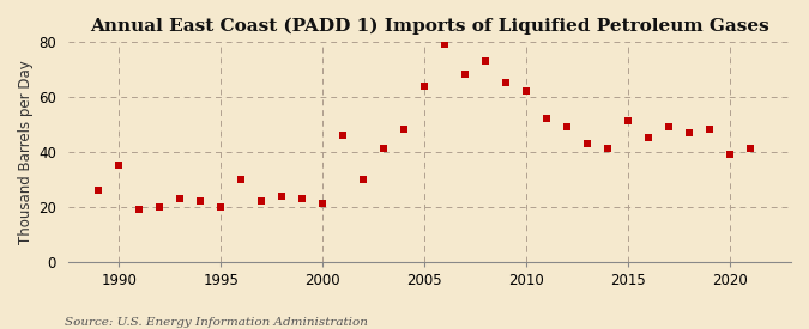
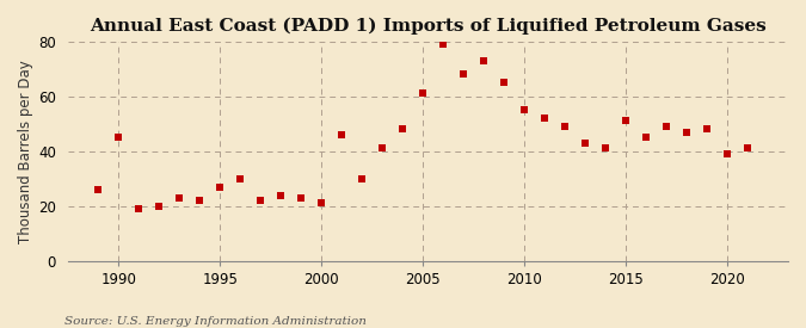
1990: 35 -> 45
1995: 20 -> 27
2005: 64 -> 61
2010: 62 -> 55
